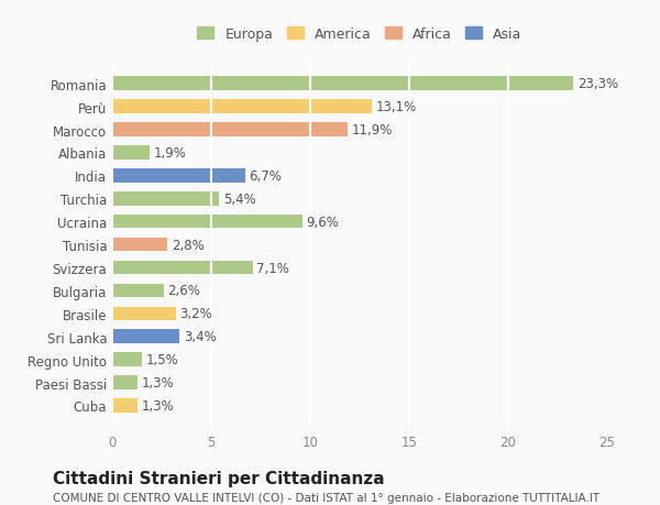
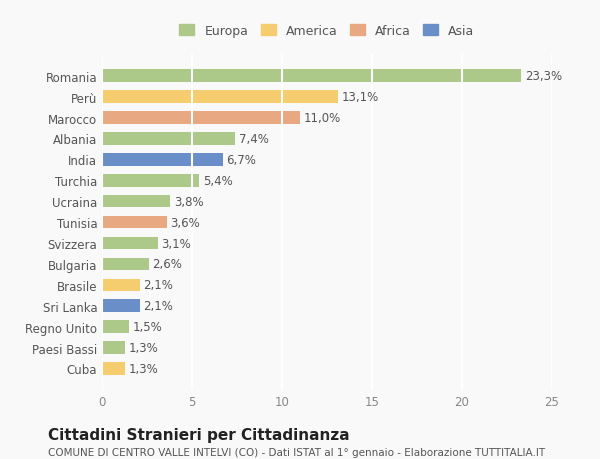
Marocco: 11,9% -> 11,0%
Albania: 1,9% -> 7,4%
Ucraina: 9,6% -> 3,8%
Tunisia: 2,8% -> 3,6%
Svizzera: 7,1% -> 3,1%
Brasile: 3,2% -> 2,1%
Sri Lanka: 3,4% -> 2,1%
